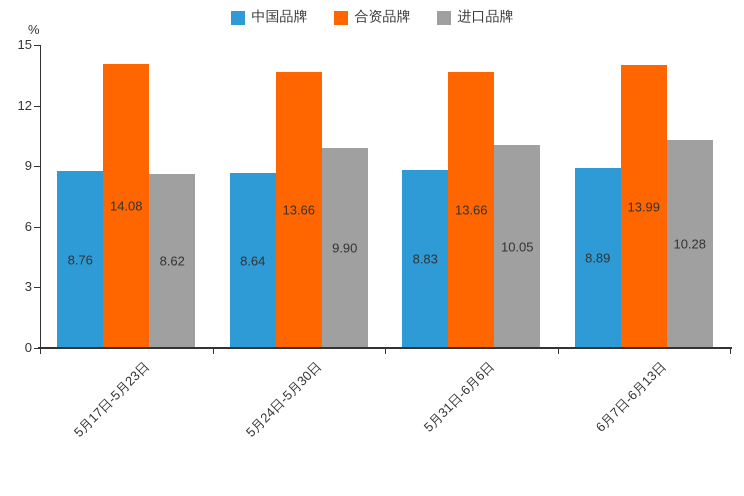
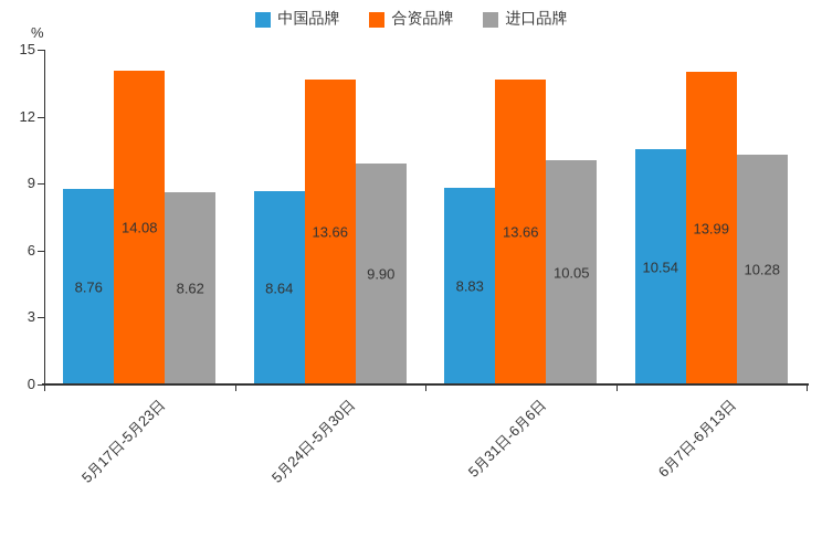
中国品牌/6月7日-6月13日: 8.89 -> 10.54
